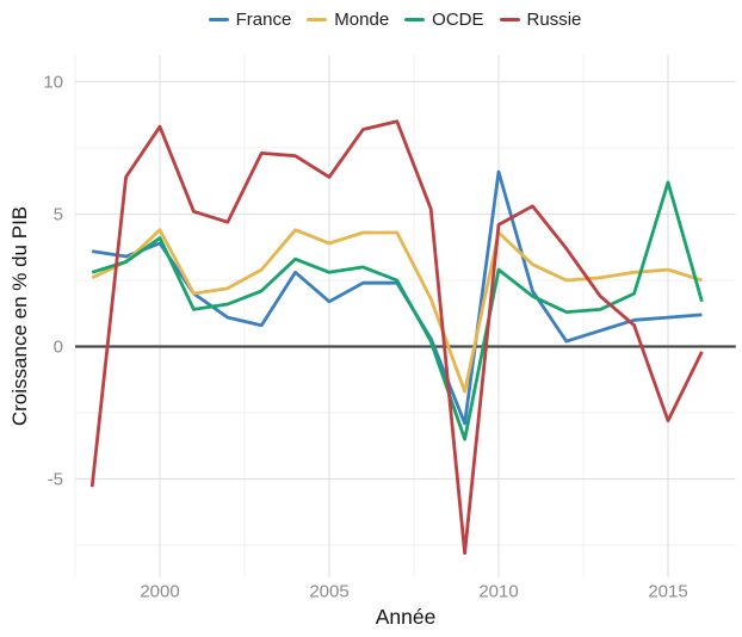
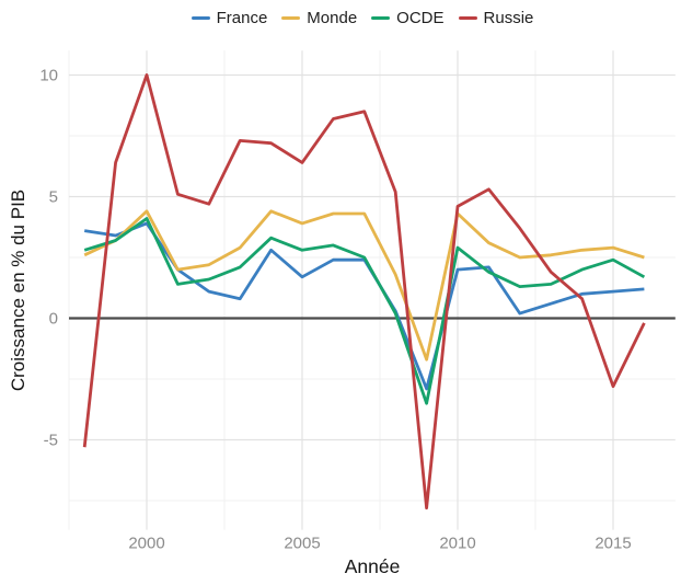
Russie/2000: 8.3 -> 10.0
France/2010: 6.6 -> 2.0
OCDE/2015: 6.2 -> 2.4
